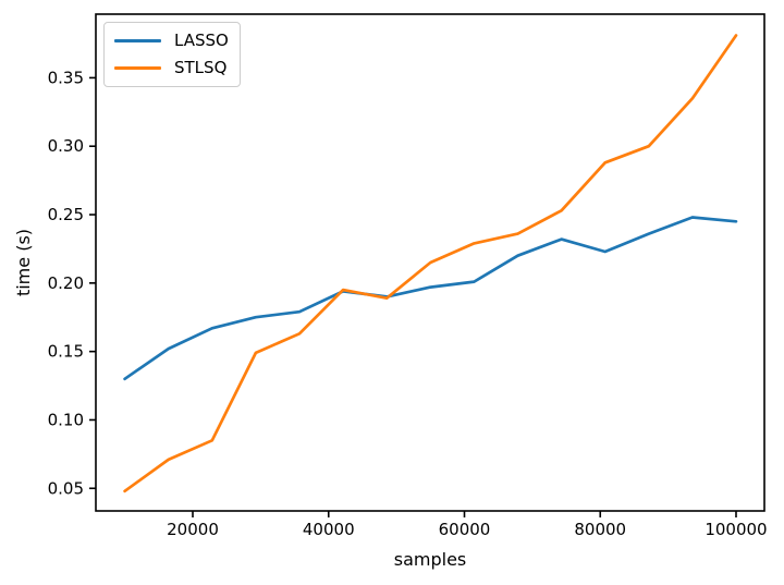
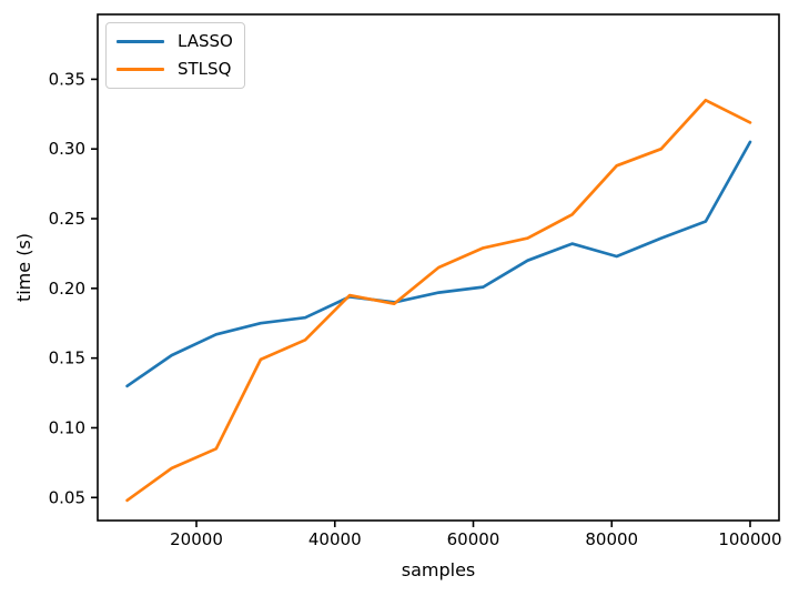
LASSO/100000: 0.245 -> 0.305
STLSQ/100000: 0.381 -> 0.319
